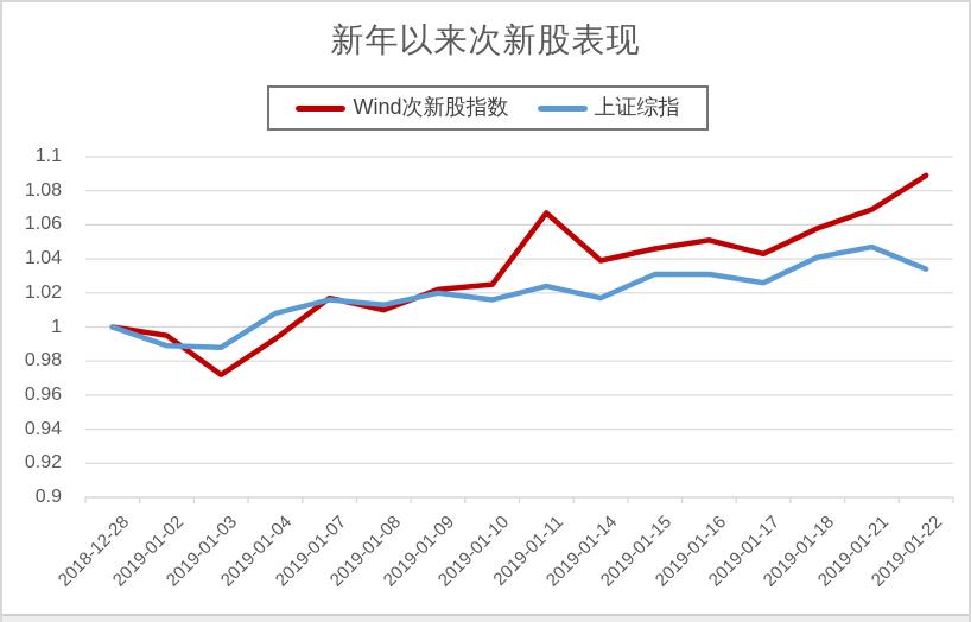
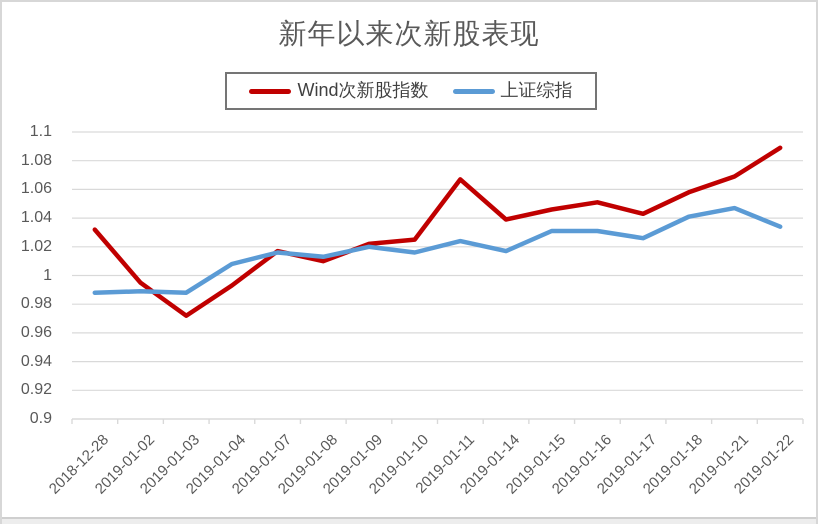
Wind次新股指数/2018-12-28: 1.000 -> 1.032
上证综指/2018-12-28: 1.000 -> 0.988
